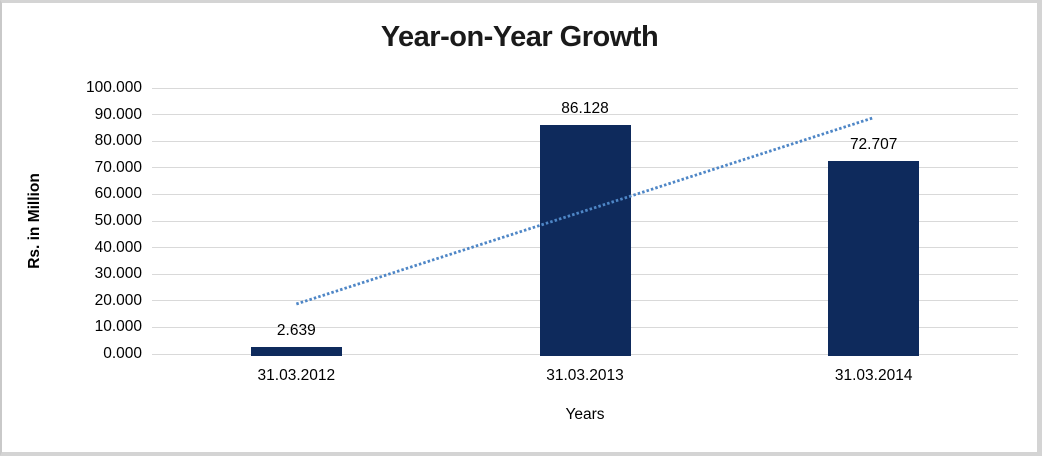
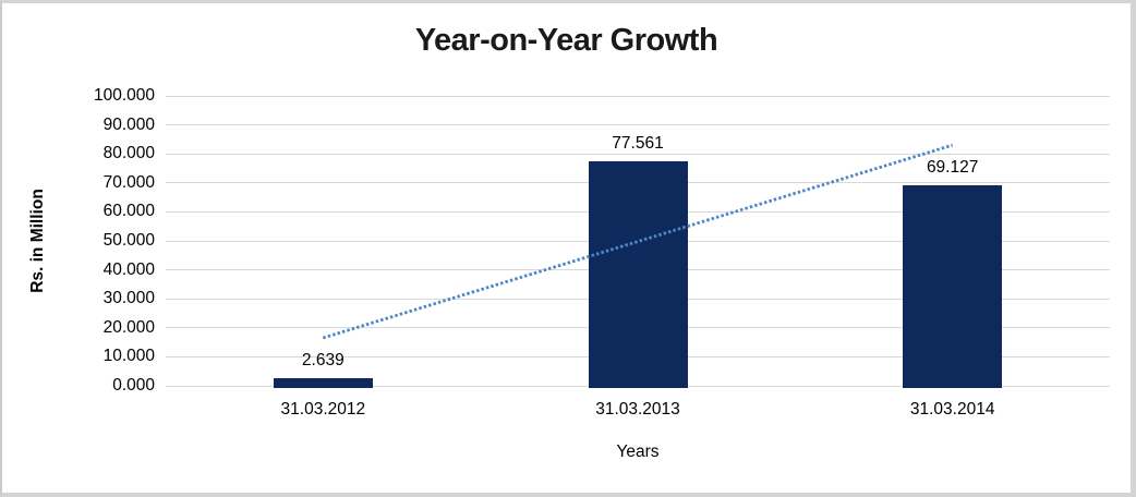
31.03.2013: 86.128 -> 77.561
31.03.2014: 72.707 -> 69.127
